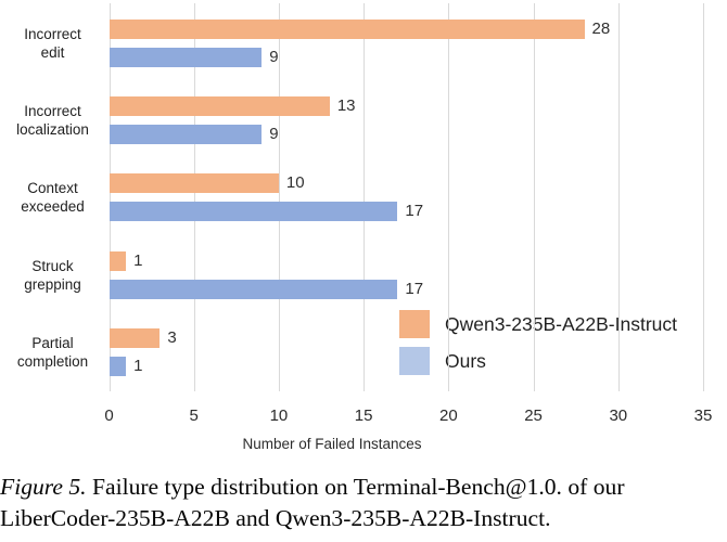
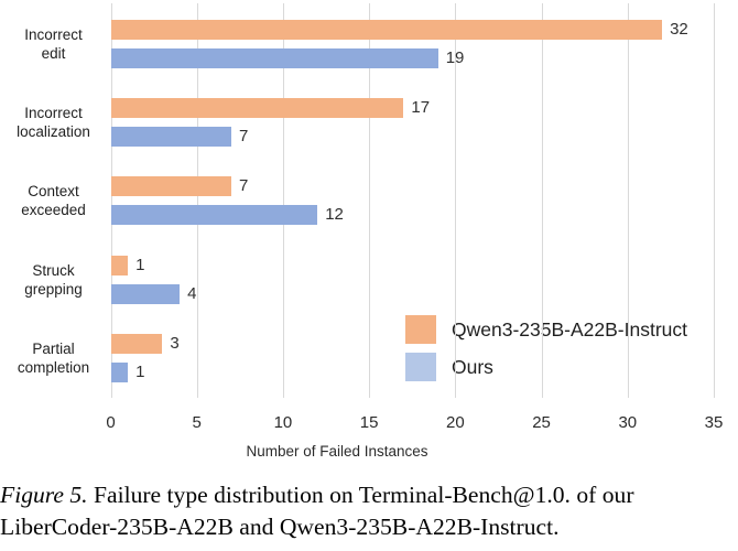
Qwen3-235B-A22B-Instruct/Incorrect edit: 28 -> 32
Ours/Incorrect edit: 9 -> 19
Qwen3-235B-A22B-Instruct/Incorrect localization: 13 -> 17
Ours/Incorrect localization: 9 -> 7
Qwen3-235B-A22B-Instruct/Context exceeded: 10 -> 7
Ours/Context exceeded: 17 -> 12
Ours/Struck grepping: 17 -> 4
